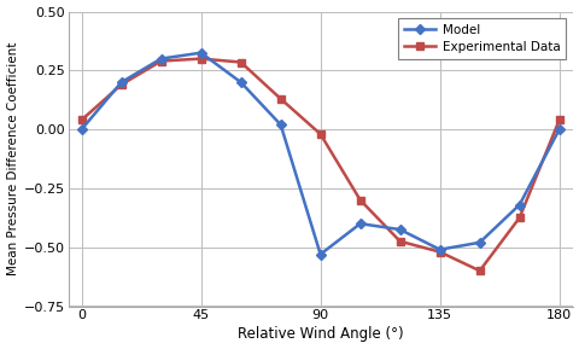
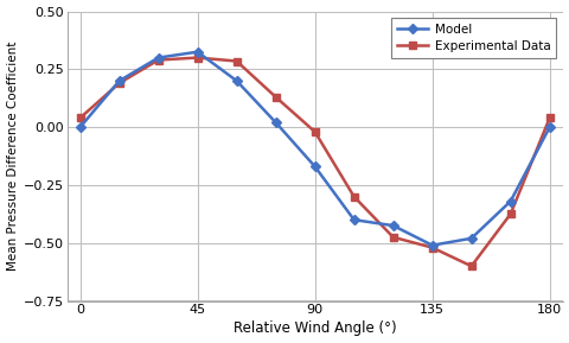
Model/90: -0.53 -> -0.17
